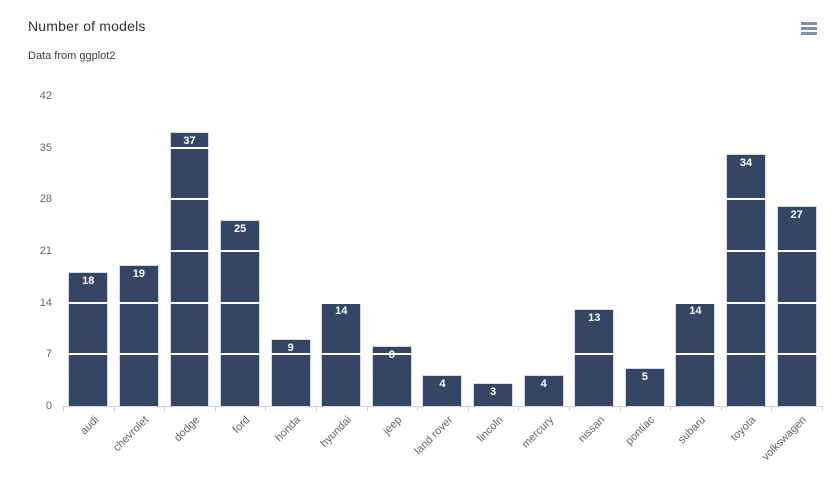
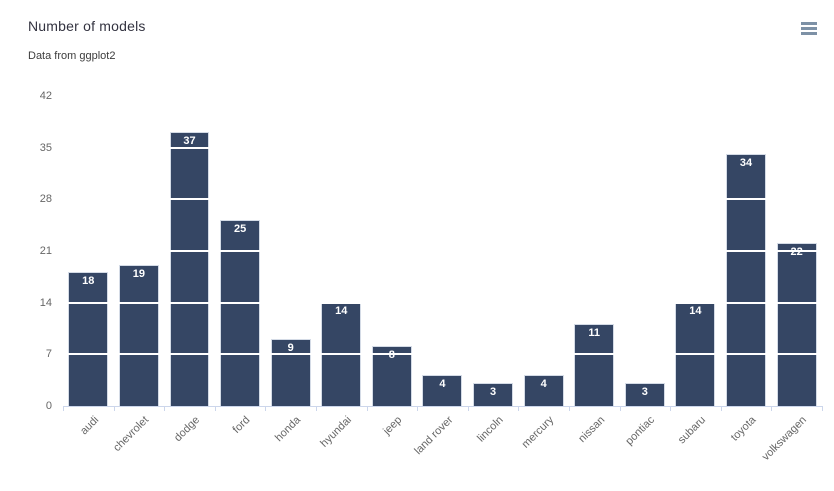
nissan: 13 -> 11
pontiac: 5 -> 3
volkswagen: 27 -> 22
